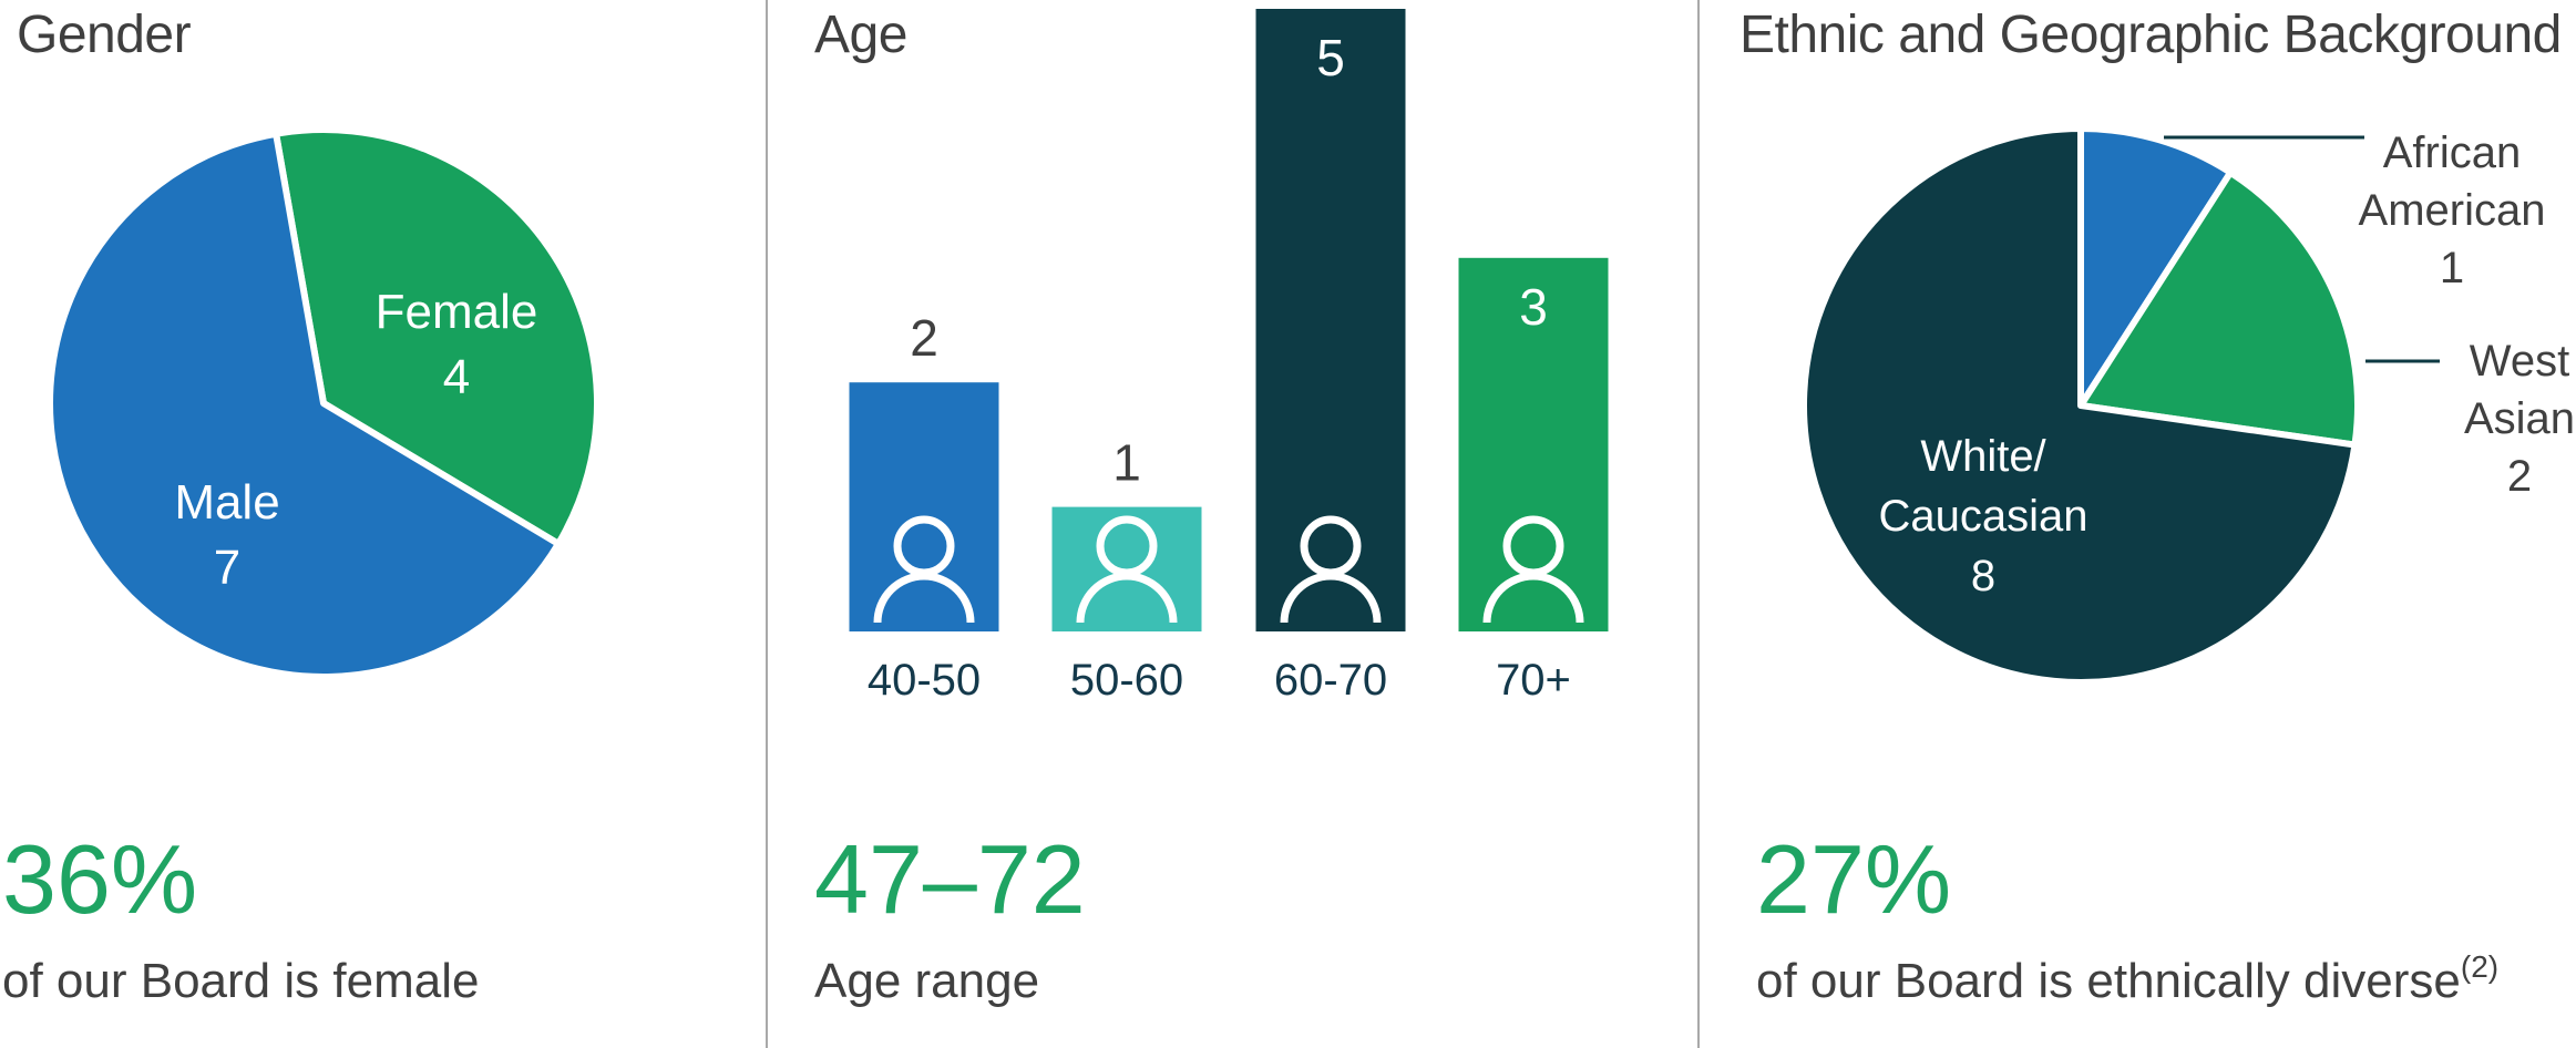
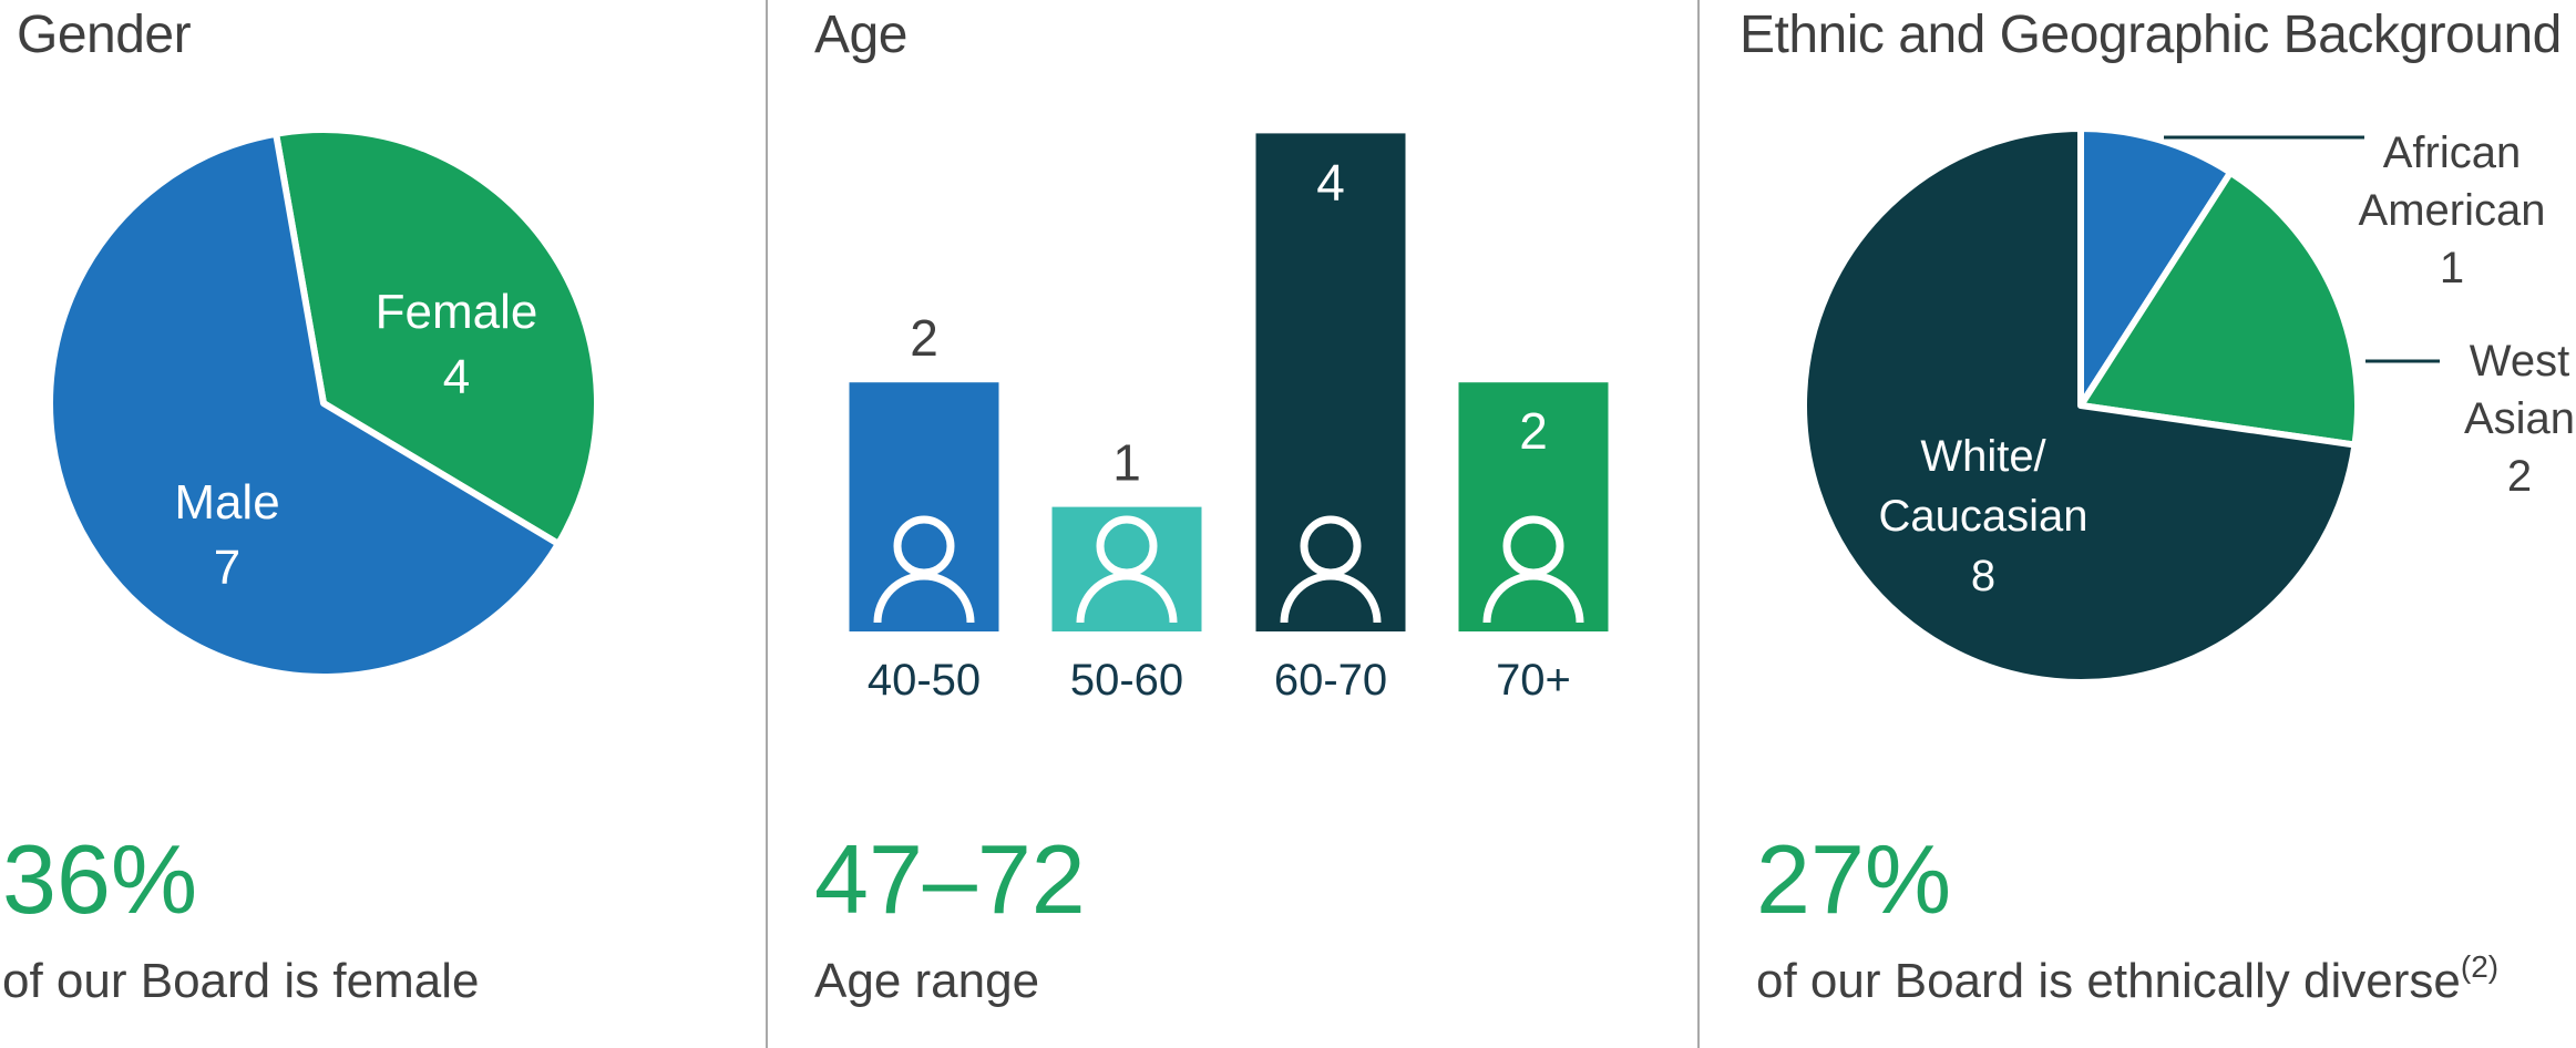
Age/60-70: 5 -> 4
Age/70+: 3 -> 2
